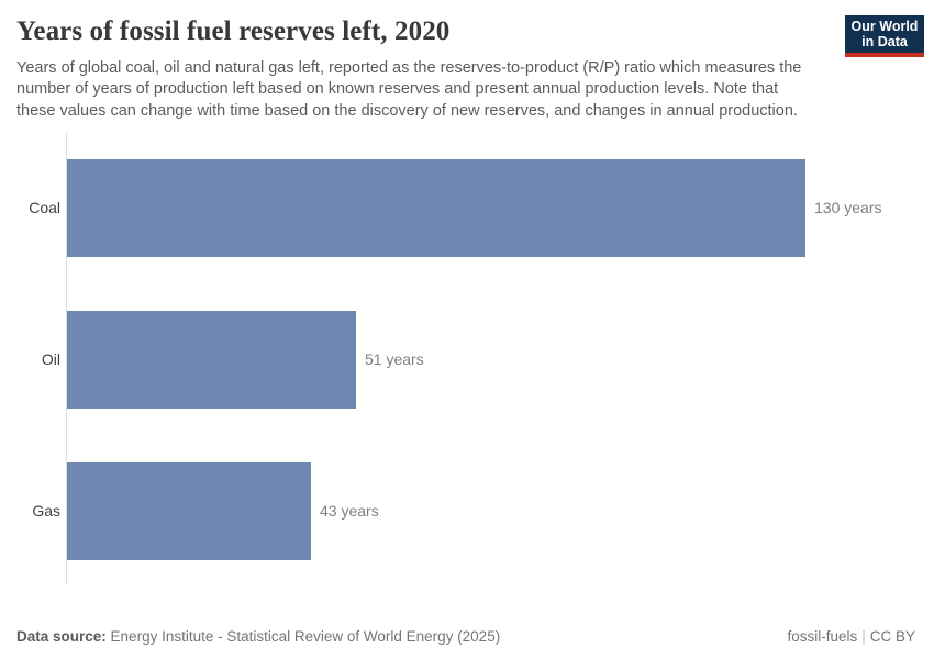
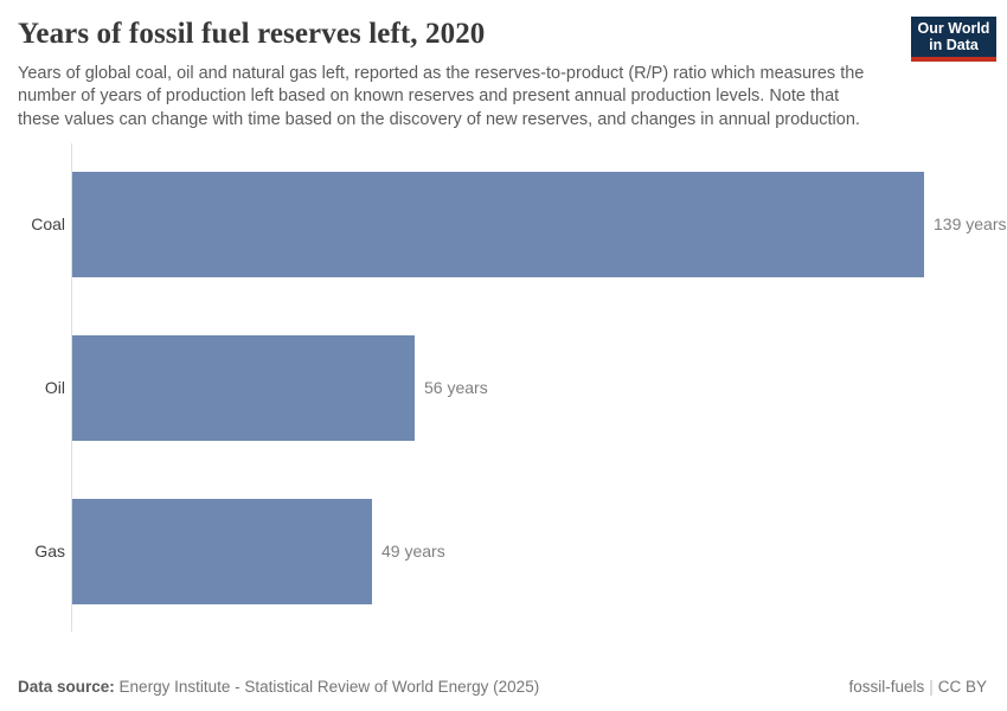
Coal: 130 -> 139
Oil: 51 -> 56
Gas: 43 -> 49
